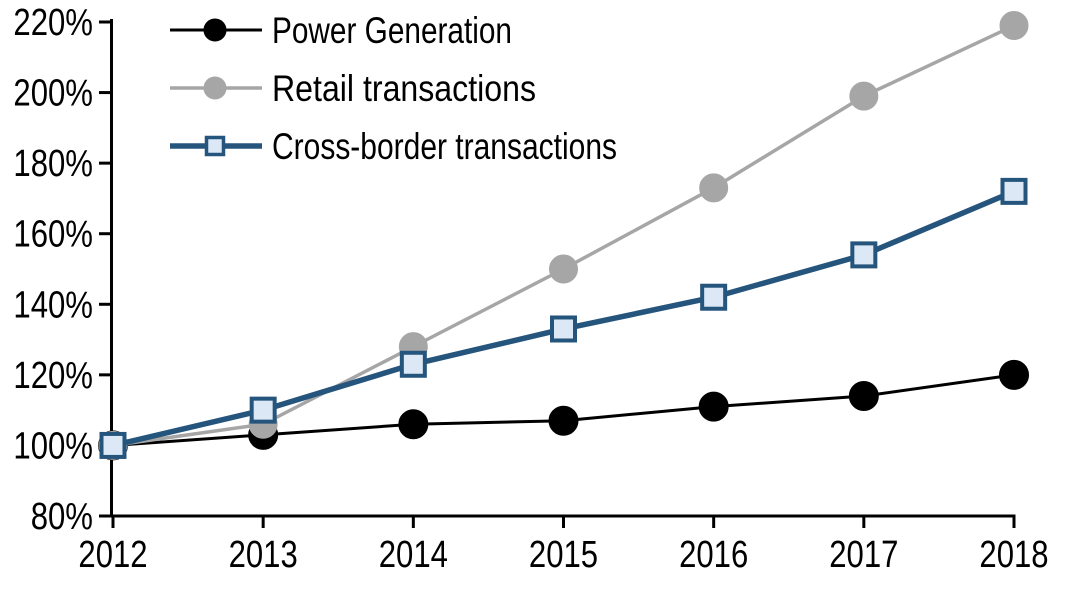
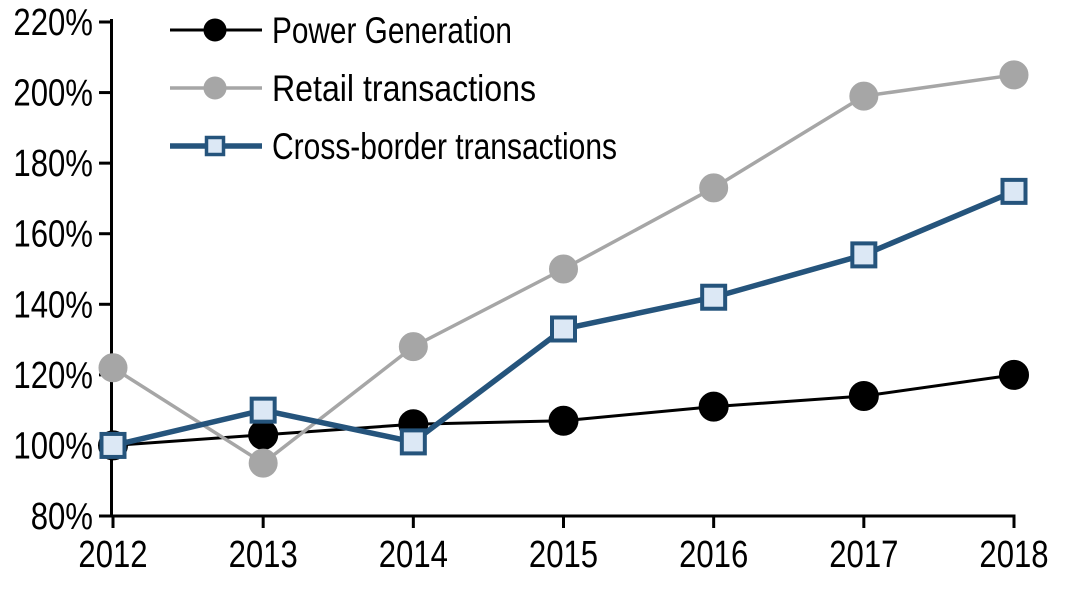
Retail transactions/2012: 100% -> 122%
Retail transactions/2013: 106% -> 95%
Cross-border transactions/2014: 123% -> 101%
Retail transactions/2018: 219% -> 205%
